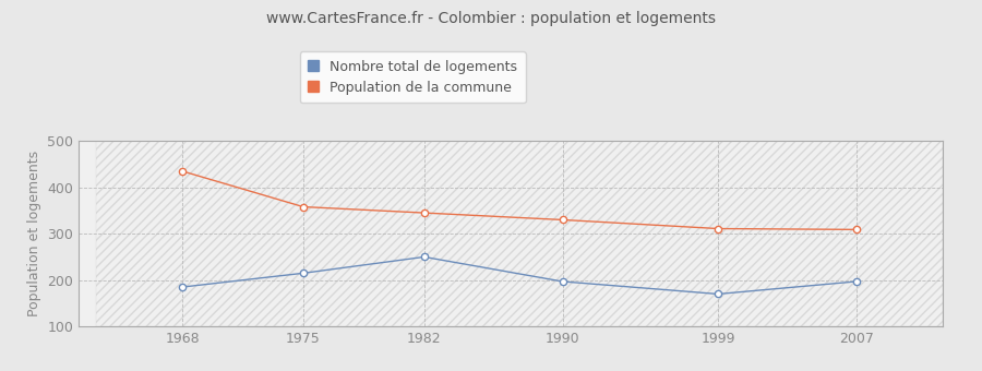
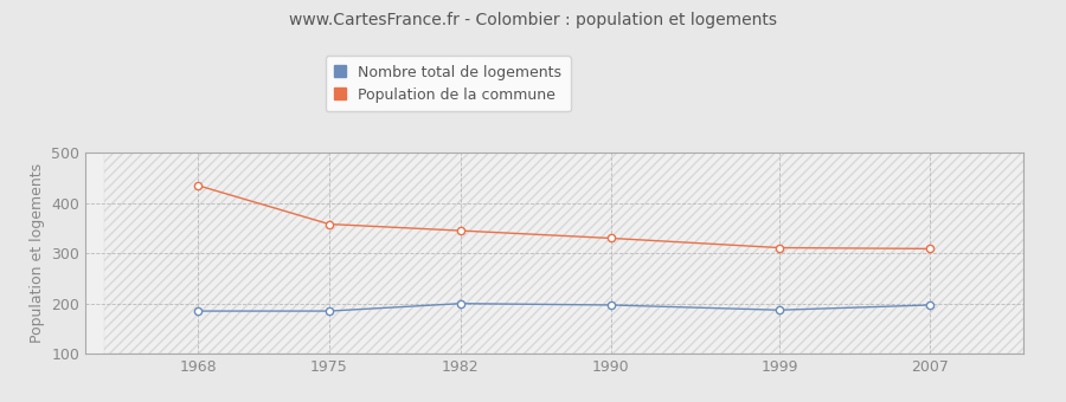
Nombre total de logements/1975: 215 -> 185
Nombre total de logements/1982: 250 -> 200
Nombre total de logements/1999: 170 -> 187
